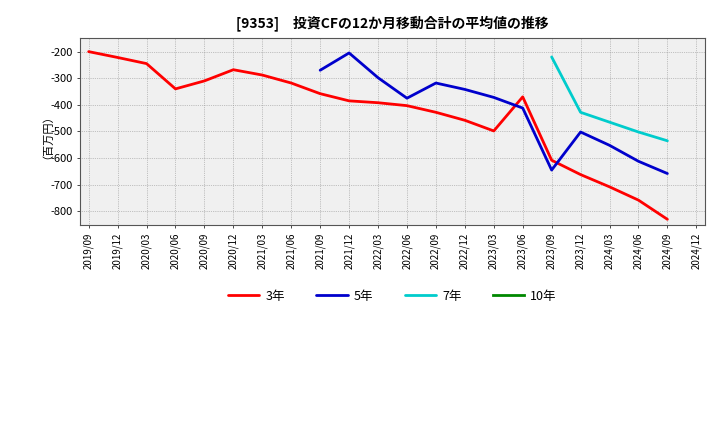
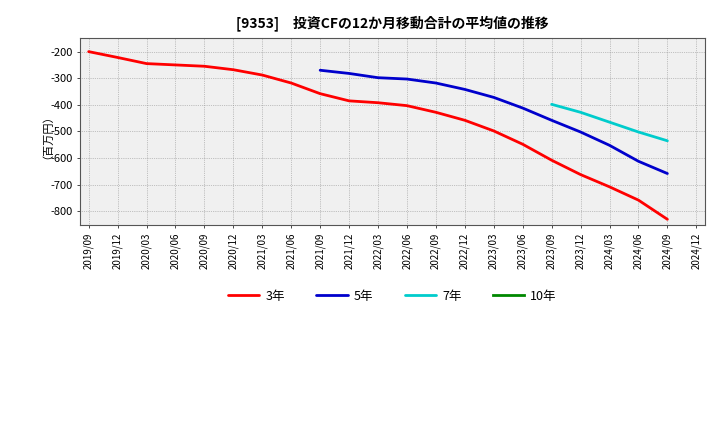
3年/2020/06: -340 -> -250
3年/2020/09: -310 -> -255
5年/2021/12: -205 -> -282
5年/2022/06: -375 -> -303
3年/2023/06: -370 -> -548
5年/2023/09: -645 -> -458
7年/2023/09: -220 -> -398
